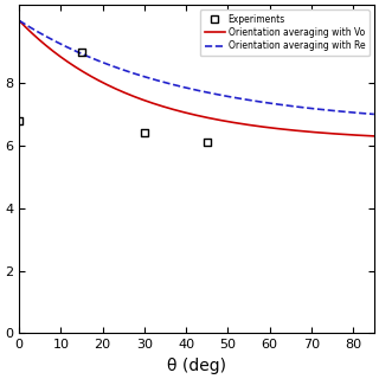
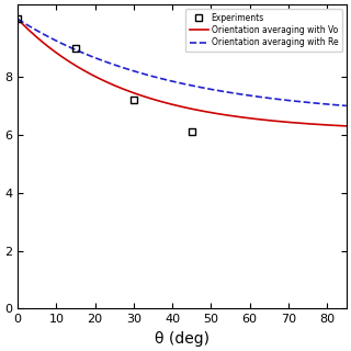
Experiments/0: 6.8 -> 10.0
Experiments/30: 6.4 -> 7.2
